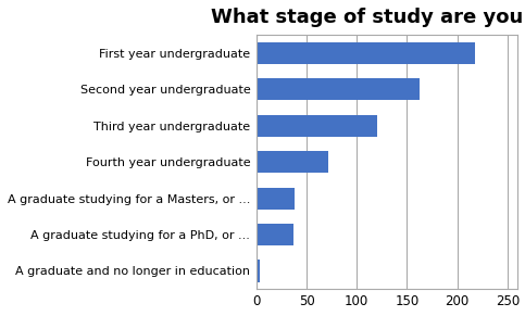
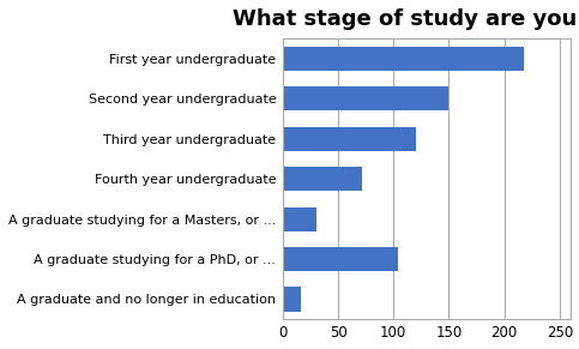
Second year undergraduate: 163 -> 150
A graduate studying for a Masters, or ...: 38 -> 30
A graduate studying for a PhD, or ...: 37 -> 104
A graduate and no longer in education: 3 -> 16
